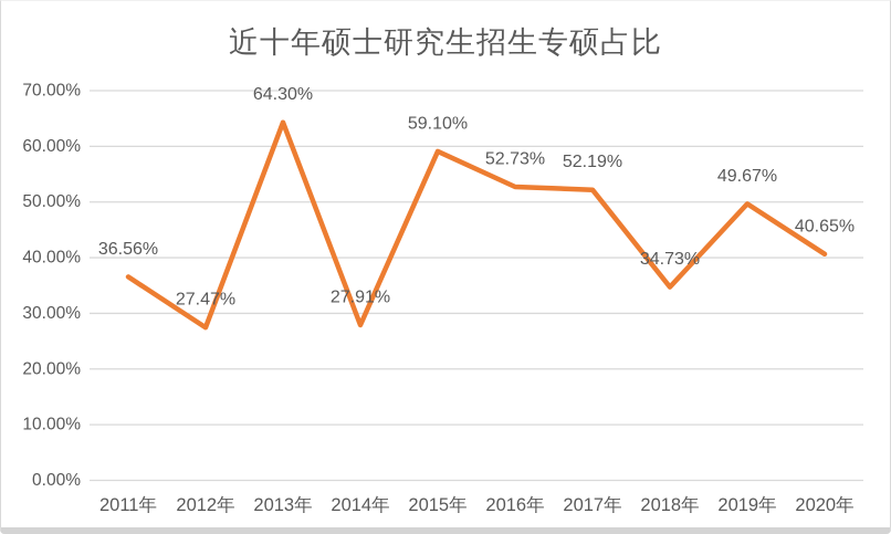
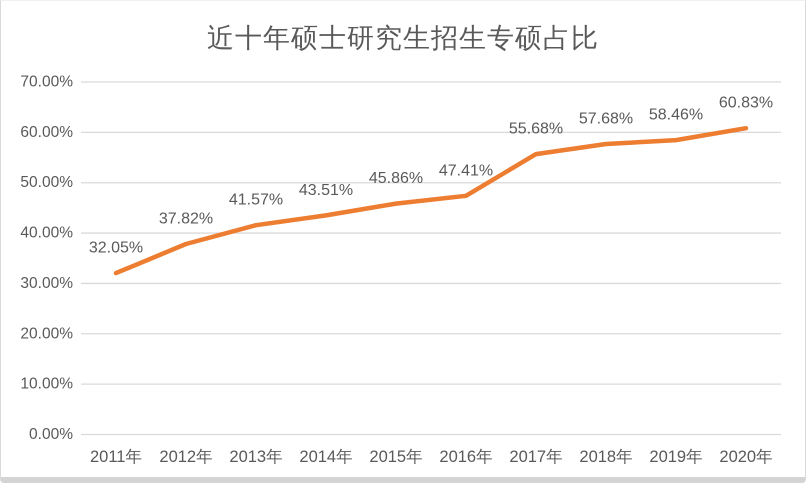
2011年: 36.56% -> 32.05%
2012年: 27.47% -> 37.82%
2013年: 64.30% -> 41.57%
2014年: 27.91% -> 43.51%
2015年: 59.10% -> 45.86%
2016年: 52.73% -> 47.41%
2017年: 52.19% -> 55.68%
2018年: 34.73% -> 57.68%
2019年: 49.67% -> 58.46%
2020年: 40.65% -> 60.83%
